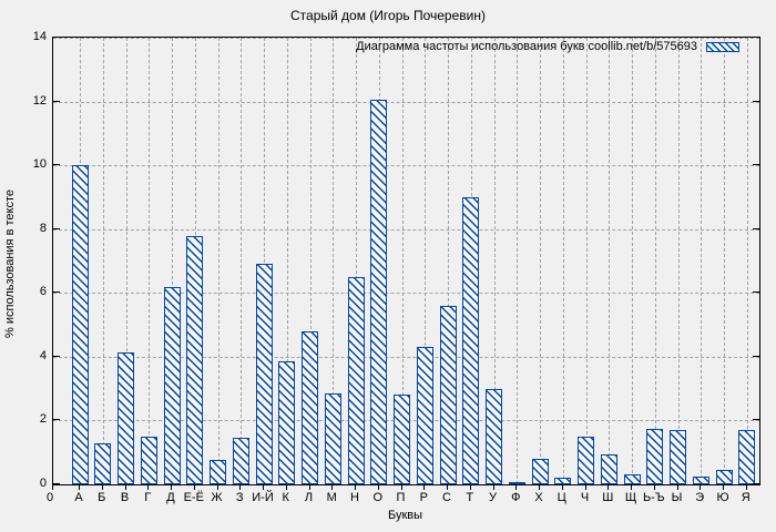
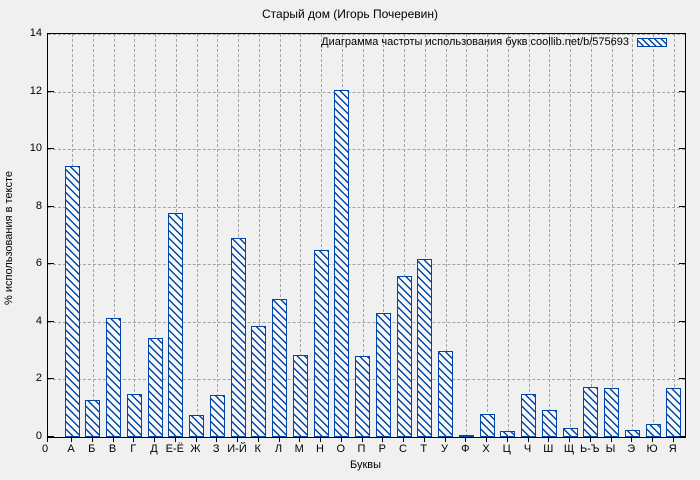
А: 10.0 -> 9.4
Д: 6.2 -> 3.5
Т: 9.0 -> 6.2
